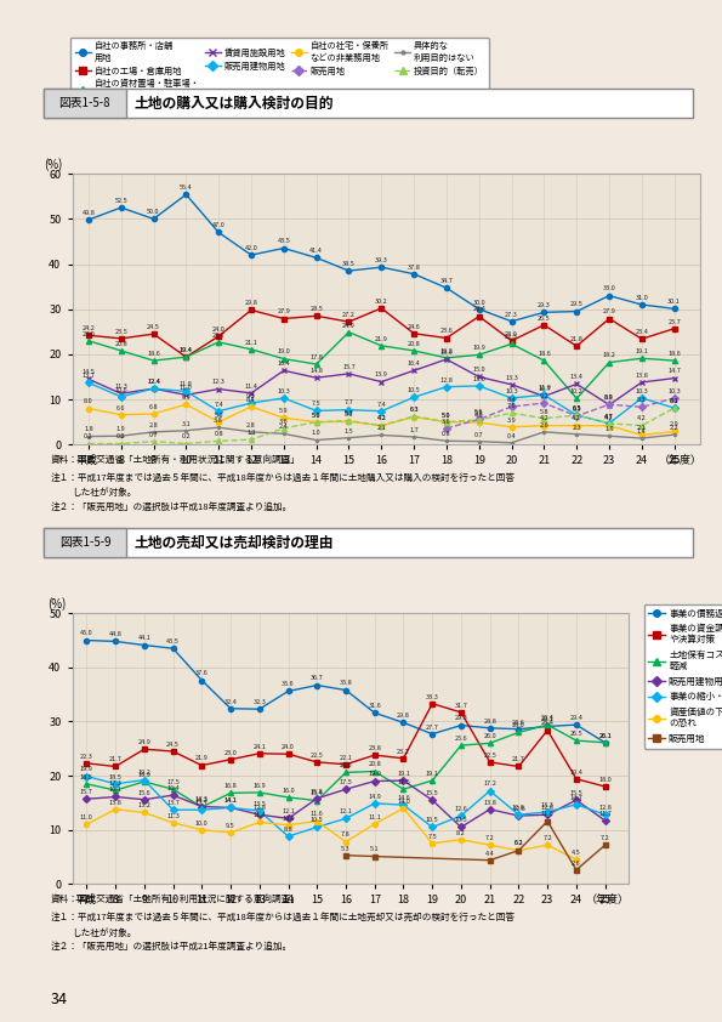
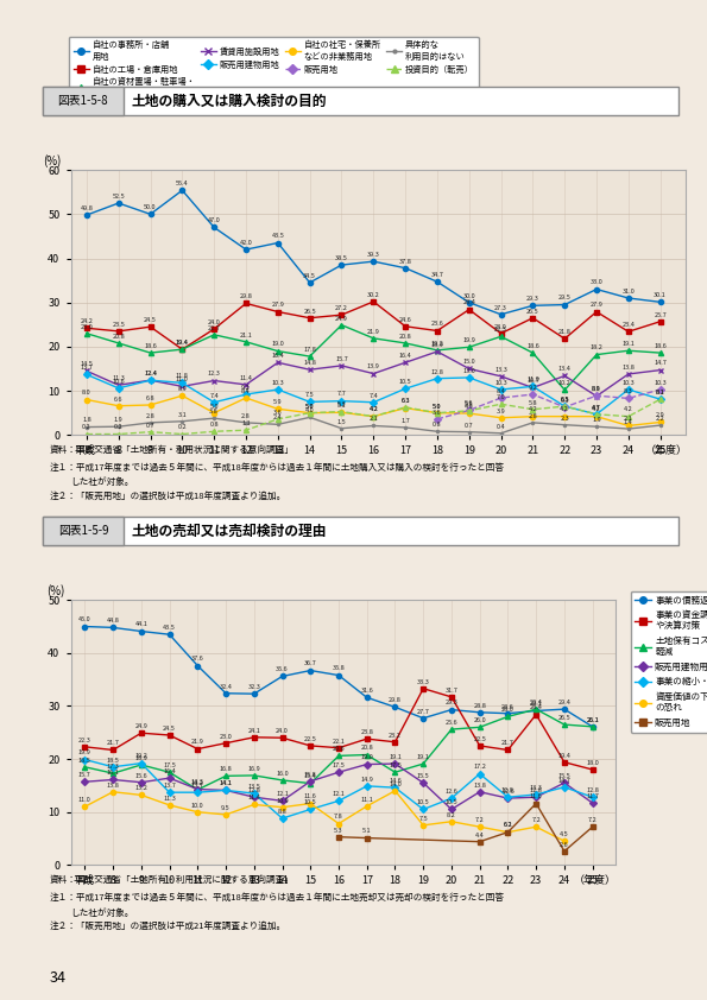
自社の事務所・店舗 用地/14: 41.4 -> 34.5
自社の工場・倉庫用地/14: 28.5 -> 26.5
具体的な 利用目的はない/14: 1.0 -> 4.0
